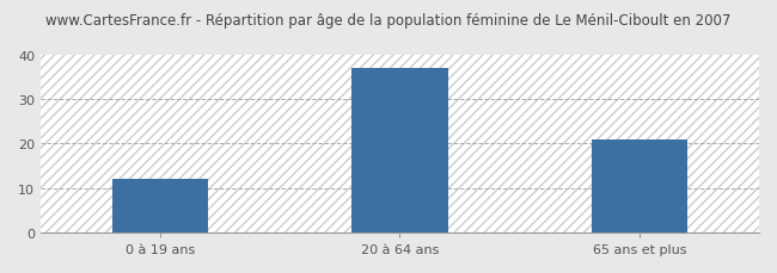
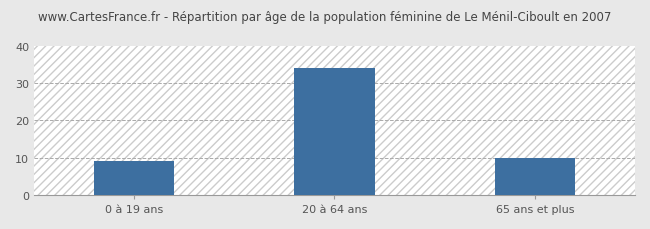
0 à 19 ans: 12 -> 9
20 à 64 ans: 37 -> 34
65 ans et plus: 21 -> 10
